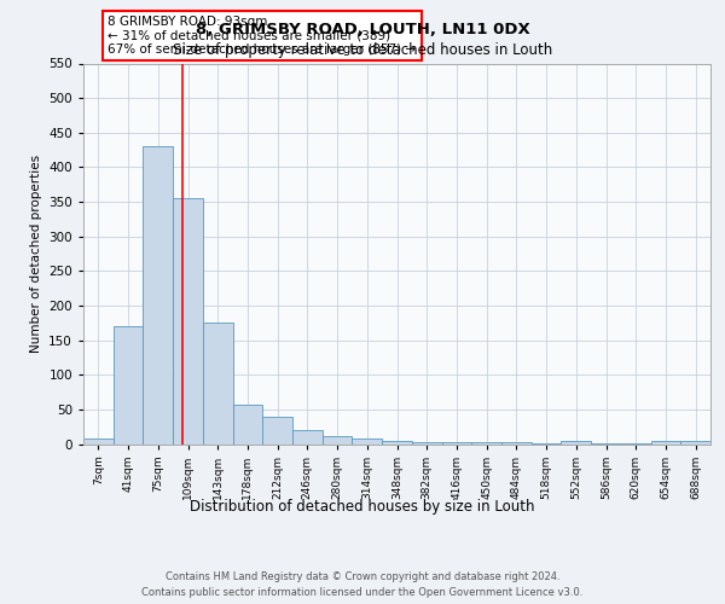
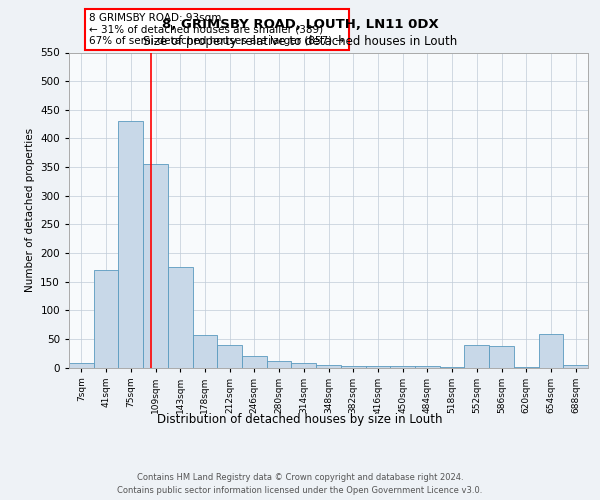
552sqm: 5 -> 40
586sqm: 1 -> 38
654sqm: 5 -> 58
